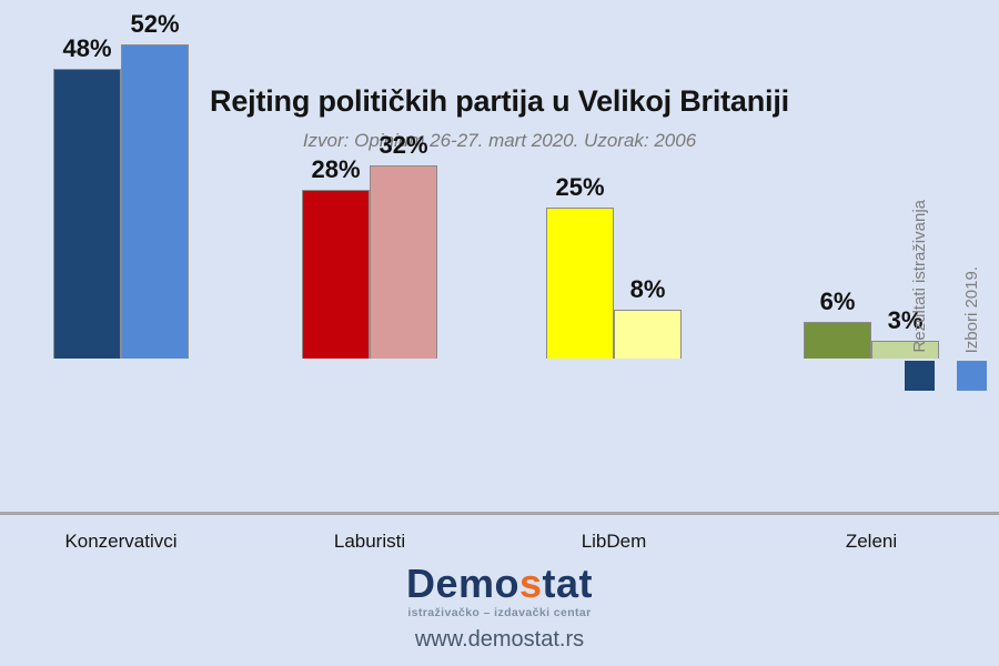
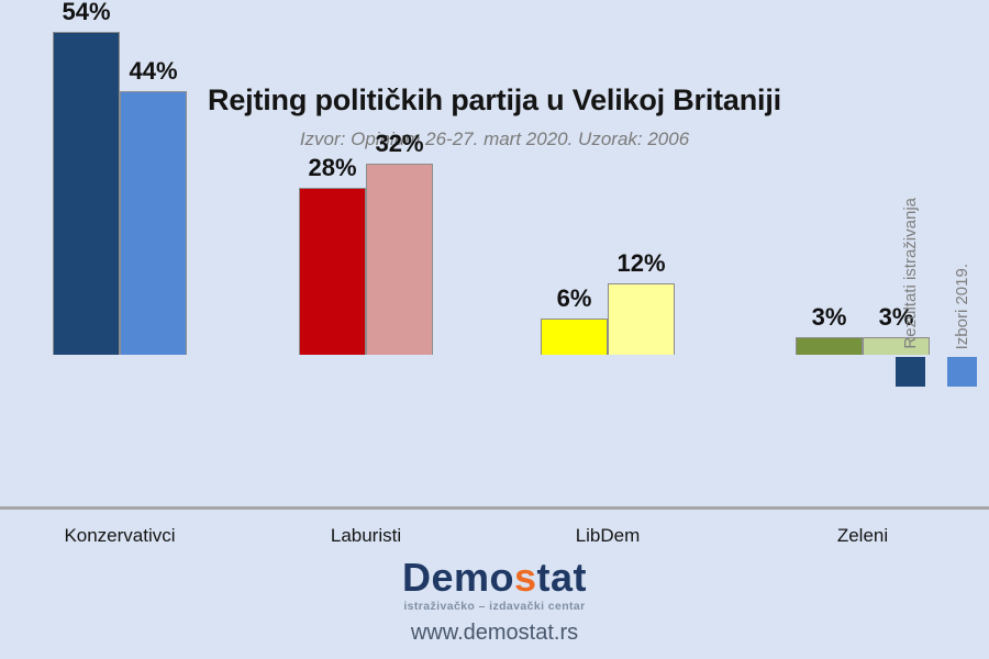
Rezultati istraživanja/Konzervativci: 48% -> 54%
Izbori 2019./Konzervativci: 52% -> 44%
Rezultati istraživanja/LibDem: 25% -> 6%
Izbori 2019./LibDem: 8% -> 12%
Rezultati istraživanja/Zeleni: 6% -> 3%
